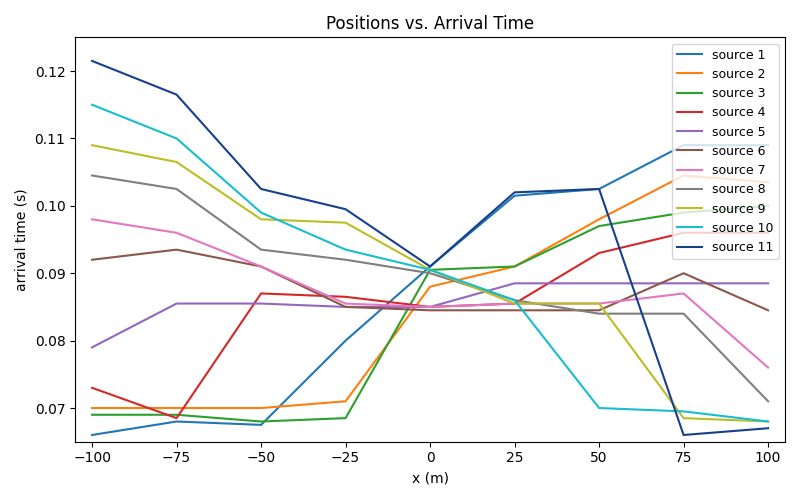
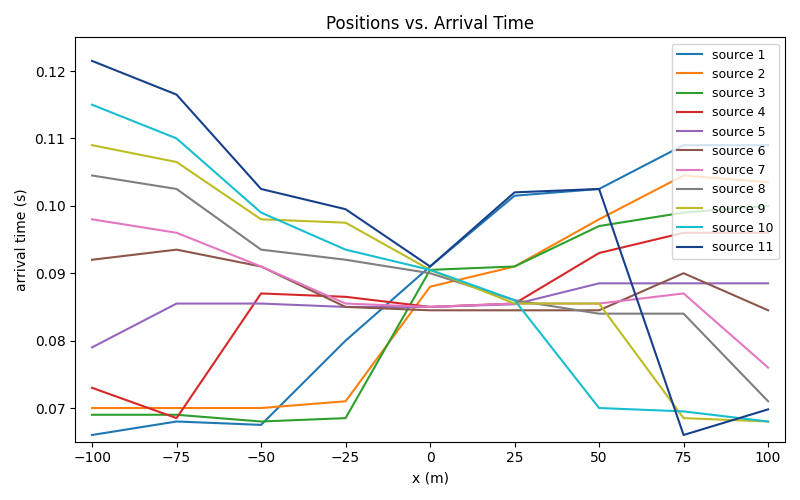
source 5/25: 0.0885 -> 0.0854
source 11/100: 0.0670 -> 0.0698
